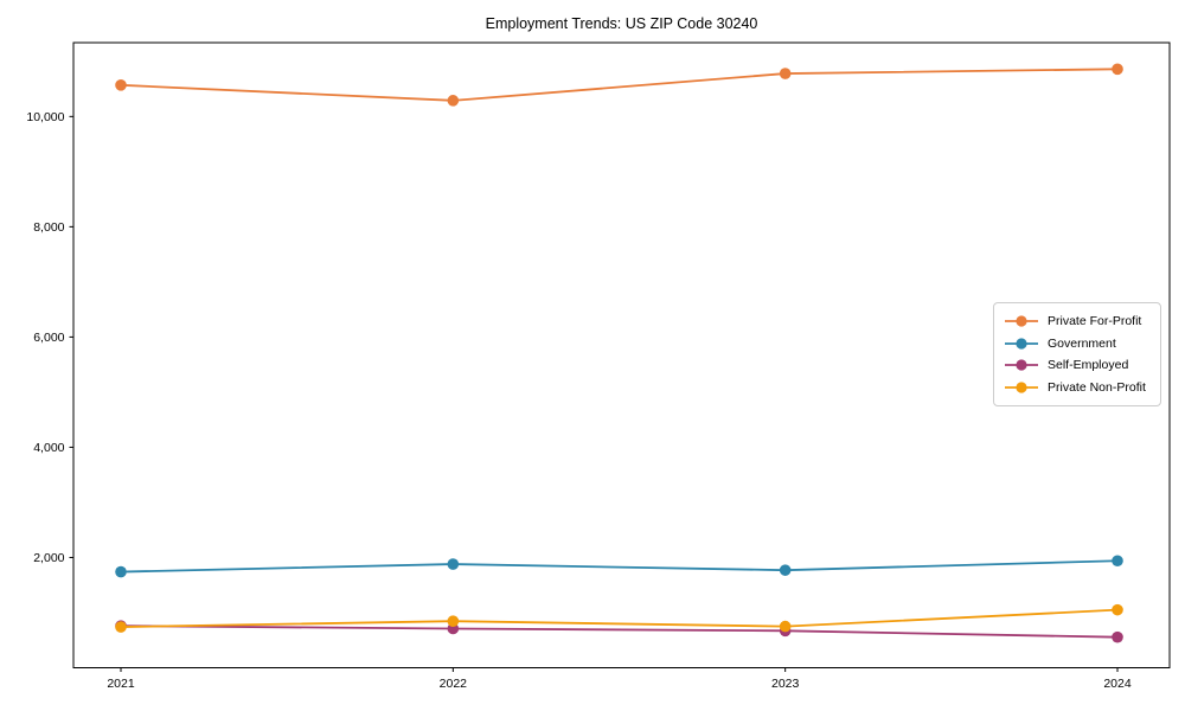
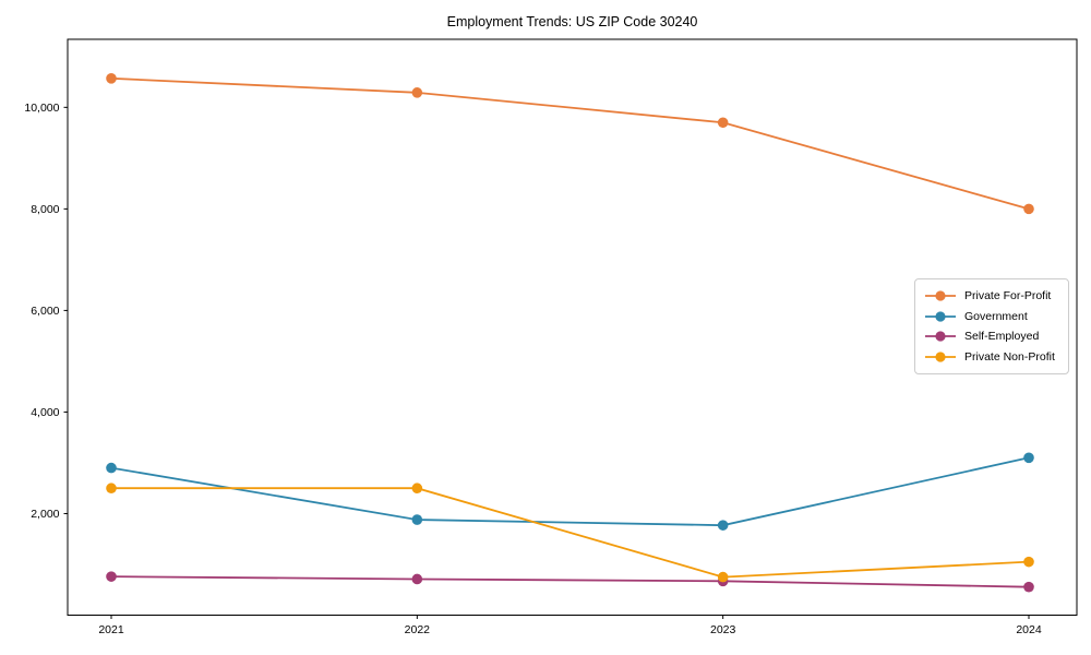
Government/2021: 1700 -> 2900
Private Non-Profit/2021: 700 -> 2500
Private Non-Profit/2022: 800 -> 2500
Private For-Profit/2023: 10800 -> 9700
Private For-Profit/2024: 10900 -> 8000
Government/2024: 1900 -> 3100
